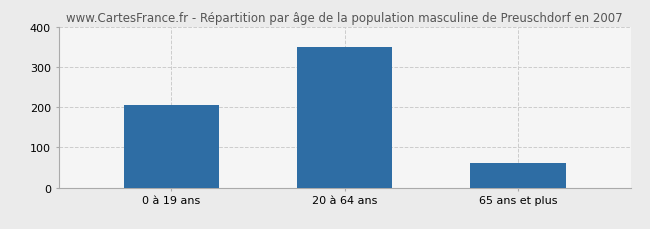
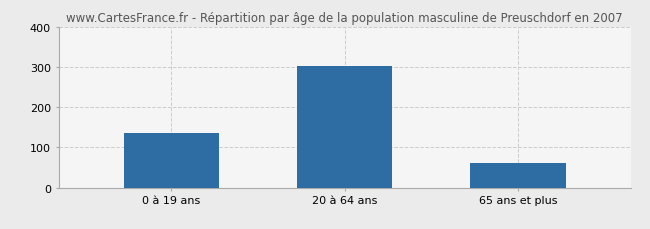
0 à 19 ans: 205 -> 136
20 à 64 ans: 350 -> 303
